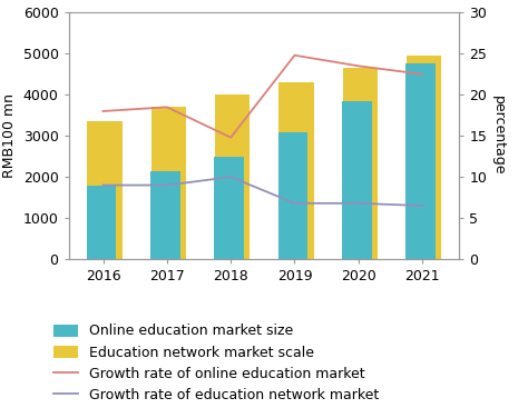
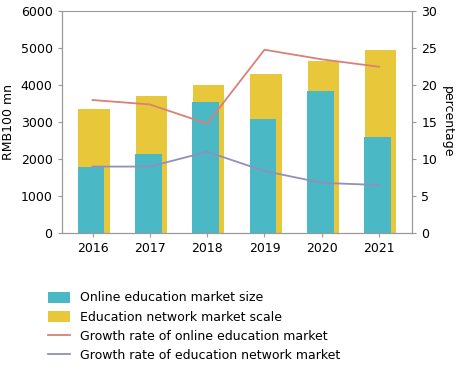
Growth rate of online education market/2017: 18.5 -> 17.4
Online education market size/2018: 2500 -> 3550
Growth rate of education network market/2018: 10.0 -> 11.0
Growth rate of education network market/2019: 6.8 -> 8.4
Online education market size/2021: 4750 -> 2600
